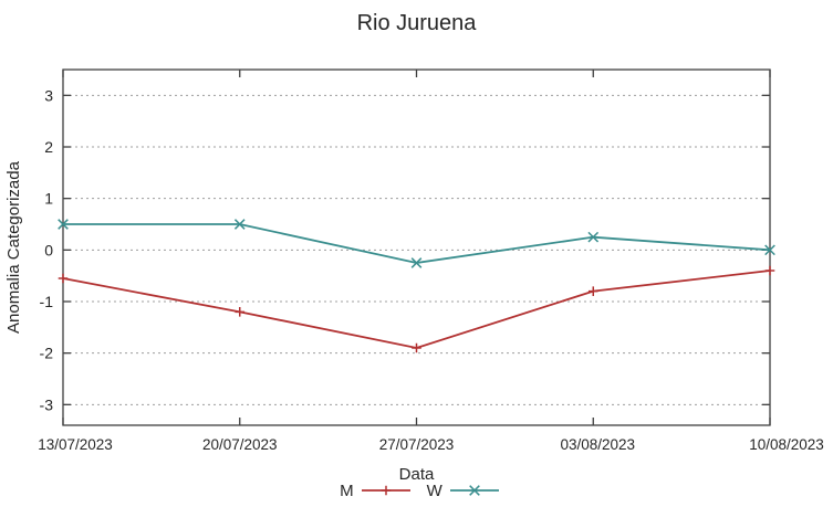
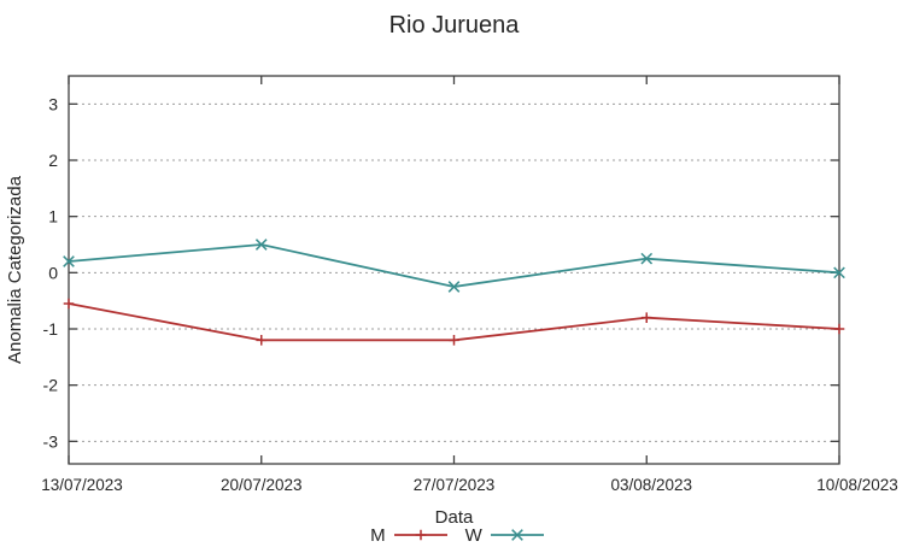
W/13/07/2023: 0.5 -> 0.2
M/27/07/2023: -1.9 -> -1.2
M/10/08/2023: -0.4 -> -1.0
